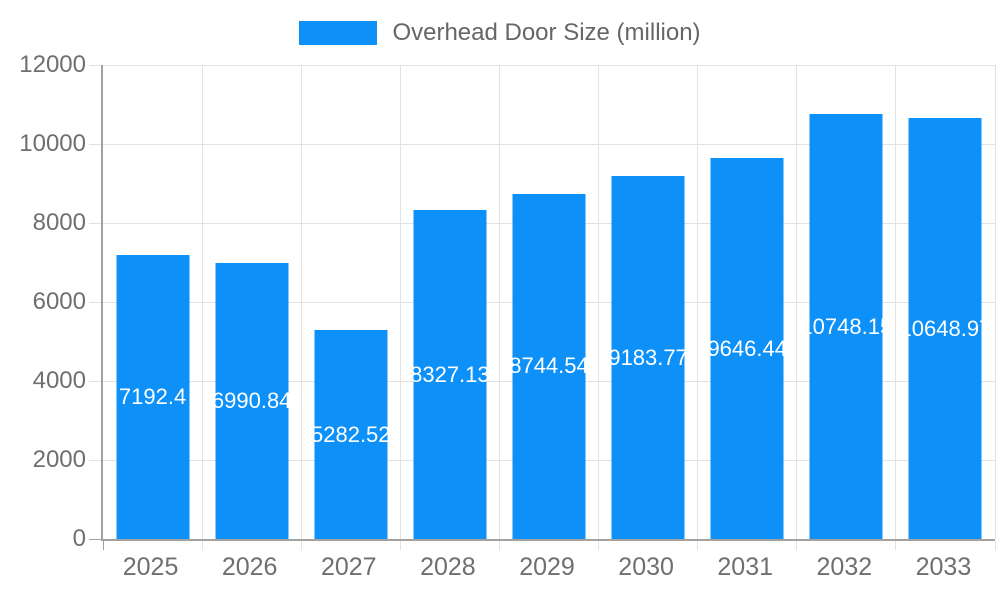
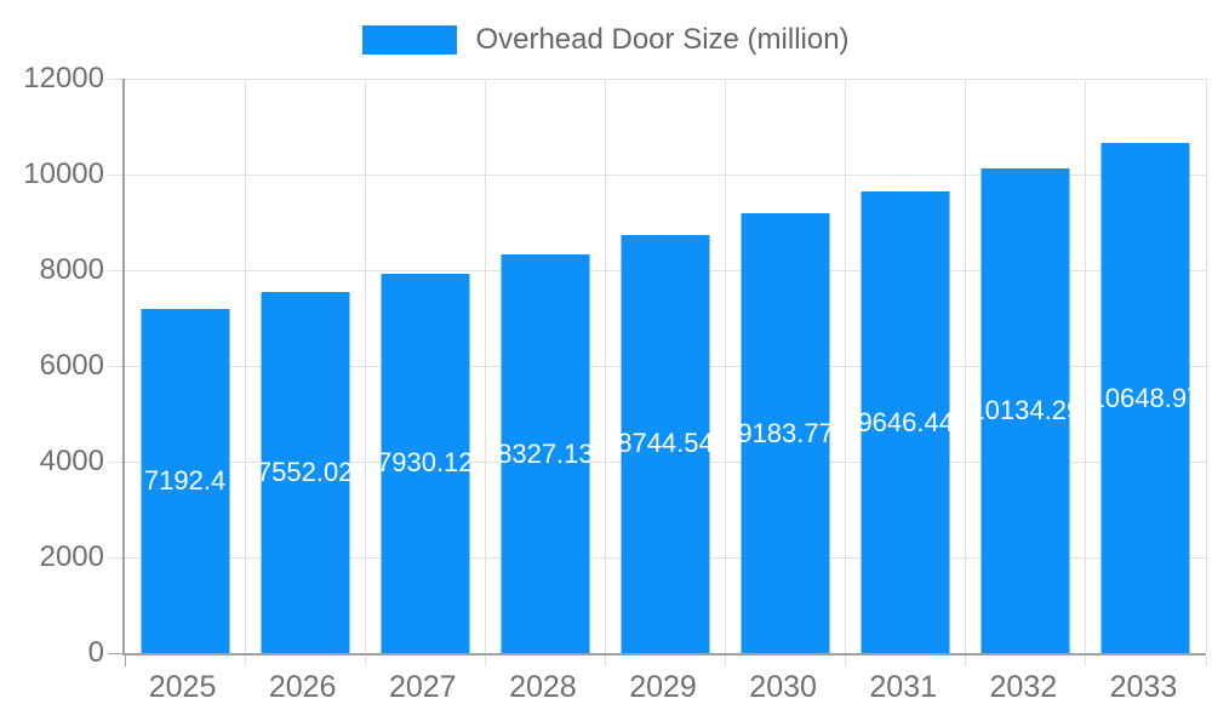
2026: 6990.84 -> 7552.02
2027: 5282.52 -> 7930.12
2032: 10748.15 -> 10134.29
